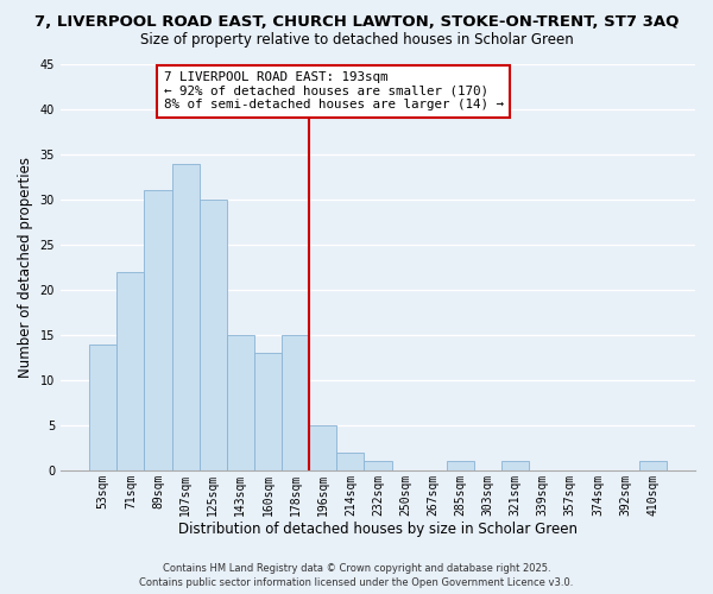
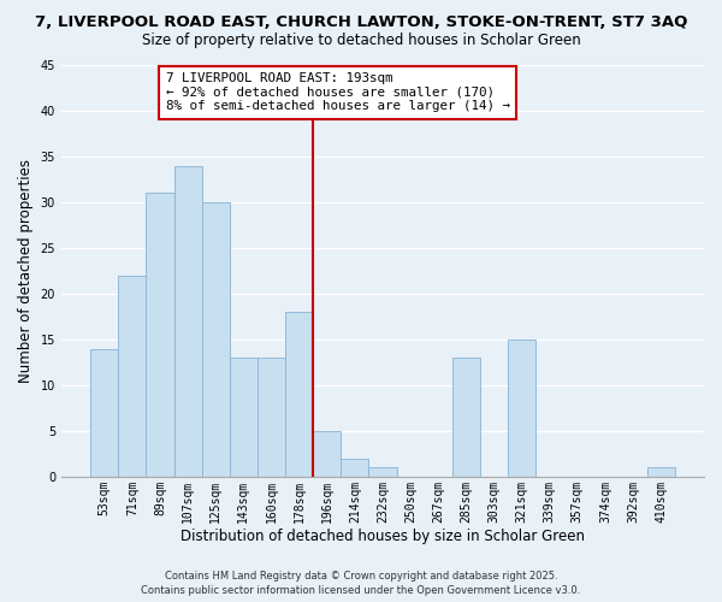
143sqm: 15 -> 13
178sqm: 15 -> 18
285sqm: 1 -> 13
321sqm: 1 -> 15
